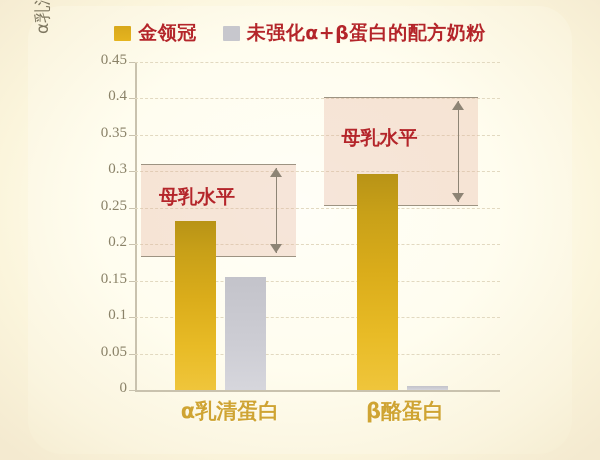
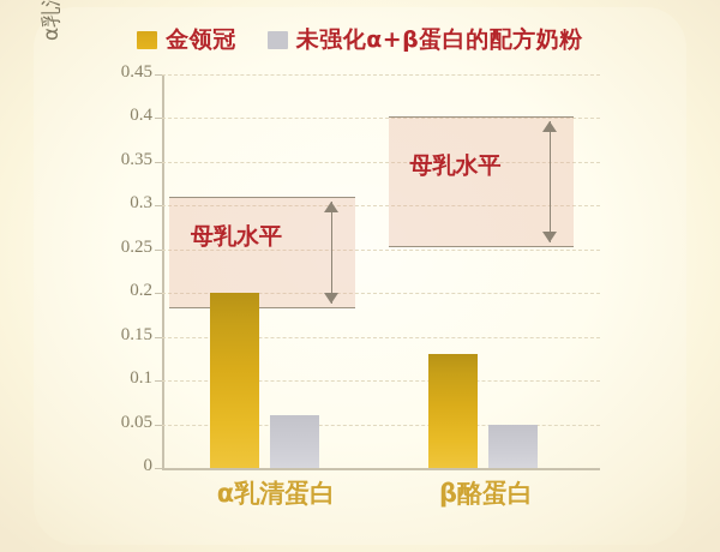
金领冠/α乳清蛋白: 0.23 -> 0.20
未强化α+β蛋白的配方奶粉/α乳清蛋白: 0.15 -> 0.06
金领冠/β酪蛋白: 0.30 -> 0.13
未强化α+β蛋白的配方奶粉/β酪蛋白: 0.01 -> 0.05
